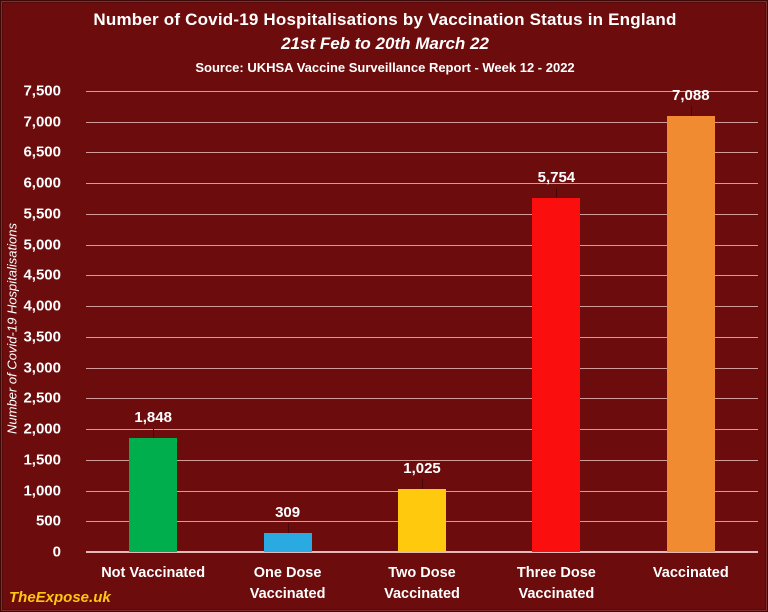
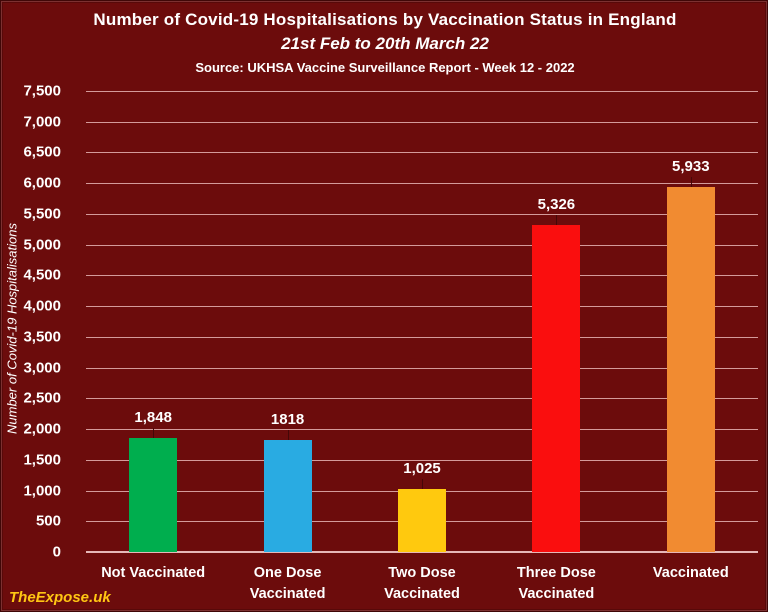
One Dose Vaccinated: 309 -> 1818
Three Dose Vaccinated: 5,754 -> 5,326
Vaccinated: 7,088 -> 5,933
